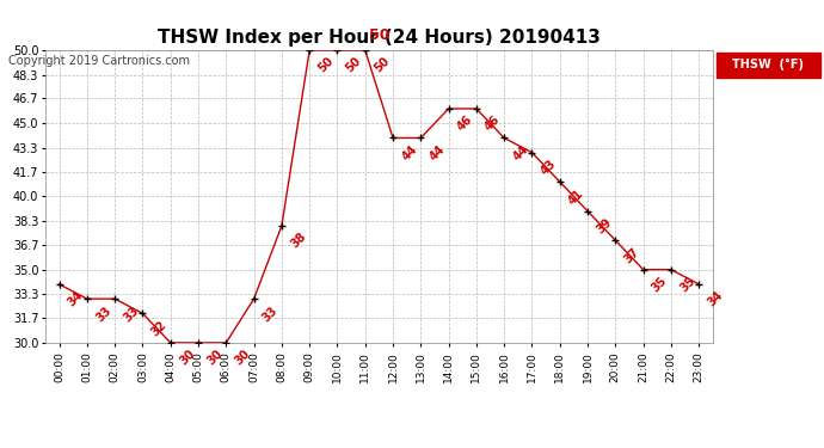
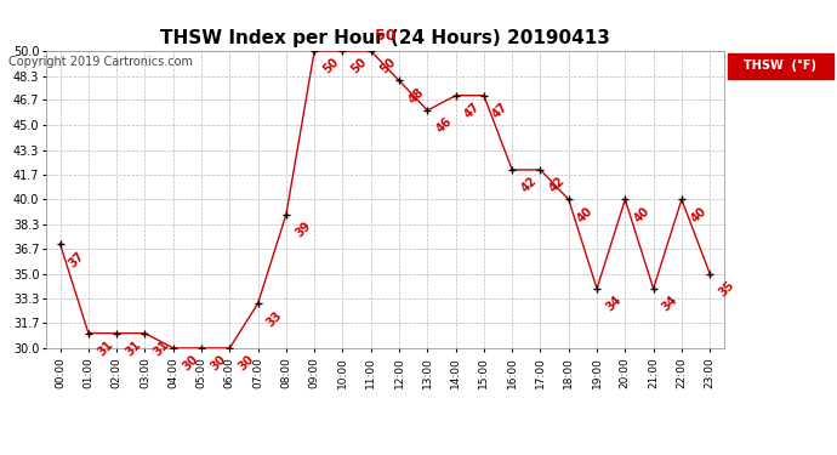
00:00: 34 -> 37
01:00: 33 -> 31
02:00: 33 -> 31
03:00: 32 -> 31
08:00: 38 -> 39
12:00: 44 -> 48
13:00: 44 -> 46
14:00: 46 -> 47
15:00: 46 -> 47
16:00: 44 -> 42
17:00: 43 -> 42
18:00: 41 -> 40
19:00: 39 -> 34
20:00: 37 -> 40
21:00: 35 -> 34
22:00: 35 -> 40
23:00: 34 -> 35
